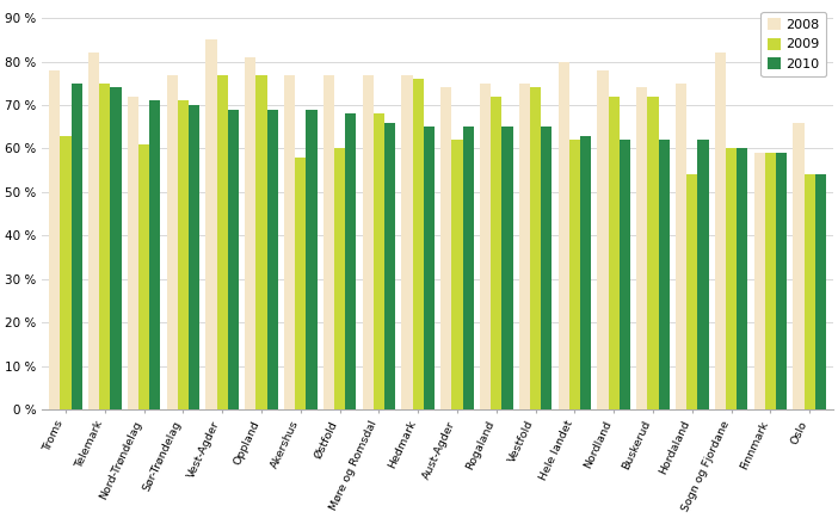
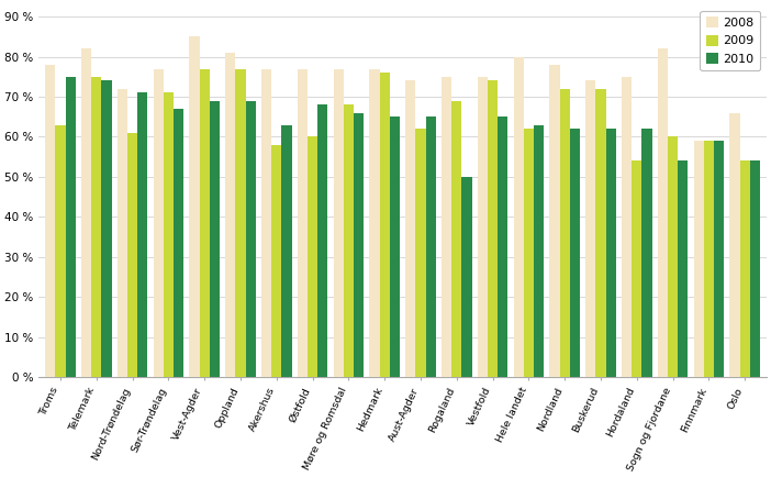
2010/Sør-Trøndelag: 70 % -> 67 %
2010/Akershus: 69 % -> 63 %
2009/Rogaland: 72 % -> 69 %
2010/Rogaland: 65 % -> 50 %
2010/Sogn og Fjordane: 60 % -> 54 %
